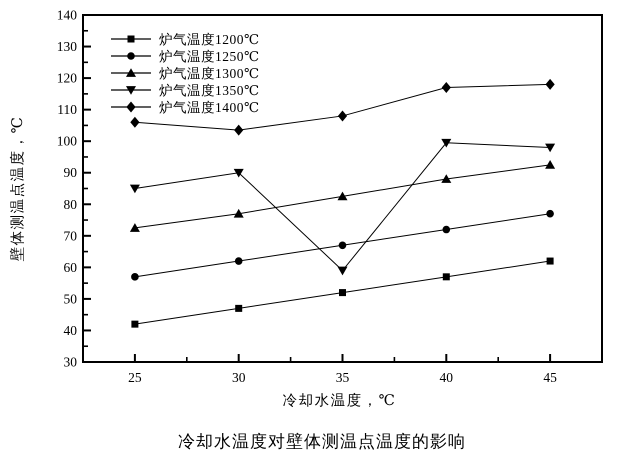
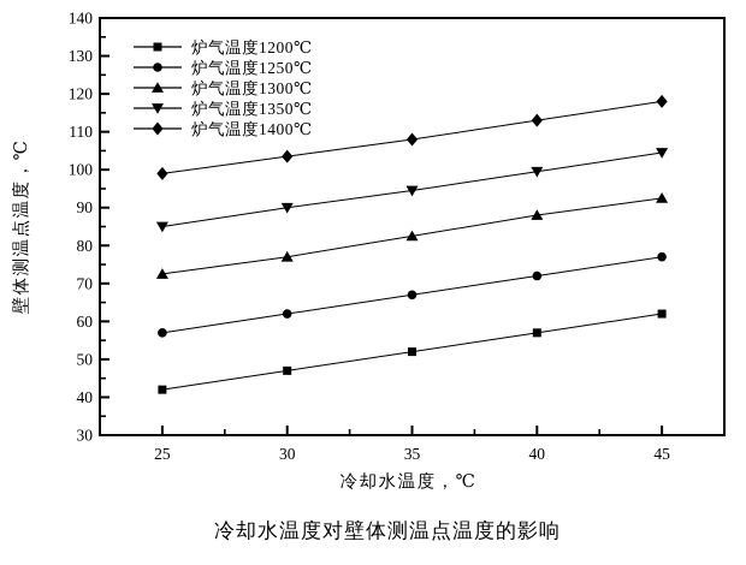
炉气温度1400℃/25: 106 -> 99
炉气温度1350℃/35: 59 -> 94
炉气温度1400℃/40: 117 -> 113
炉气温度1350℃/45: 98 -> 104
